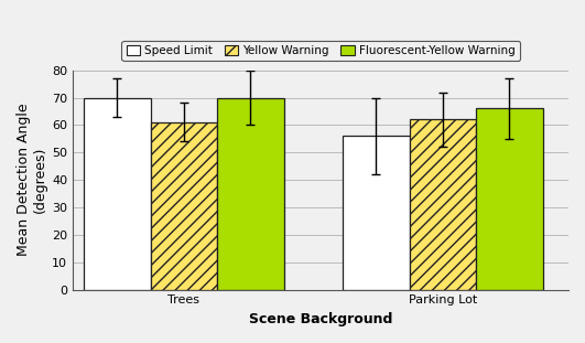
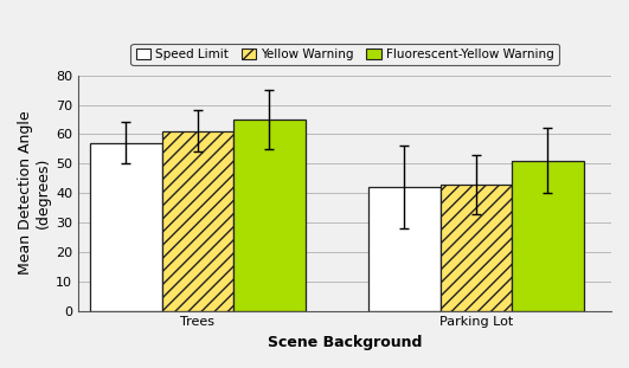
Speed Limit/Trees: 70 -> 57
Fluorescent-Yellow Warning/Trees: 70 -> 65
Speed Limit/Parking Lot: 56 -> 42
Yellow Warning/Parking Lot: 62 -> 43
Fluorescent-Yellow Warning/Parking Lot: 66 -> 51
